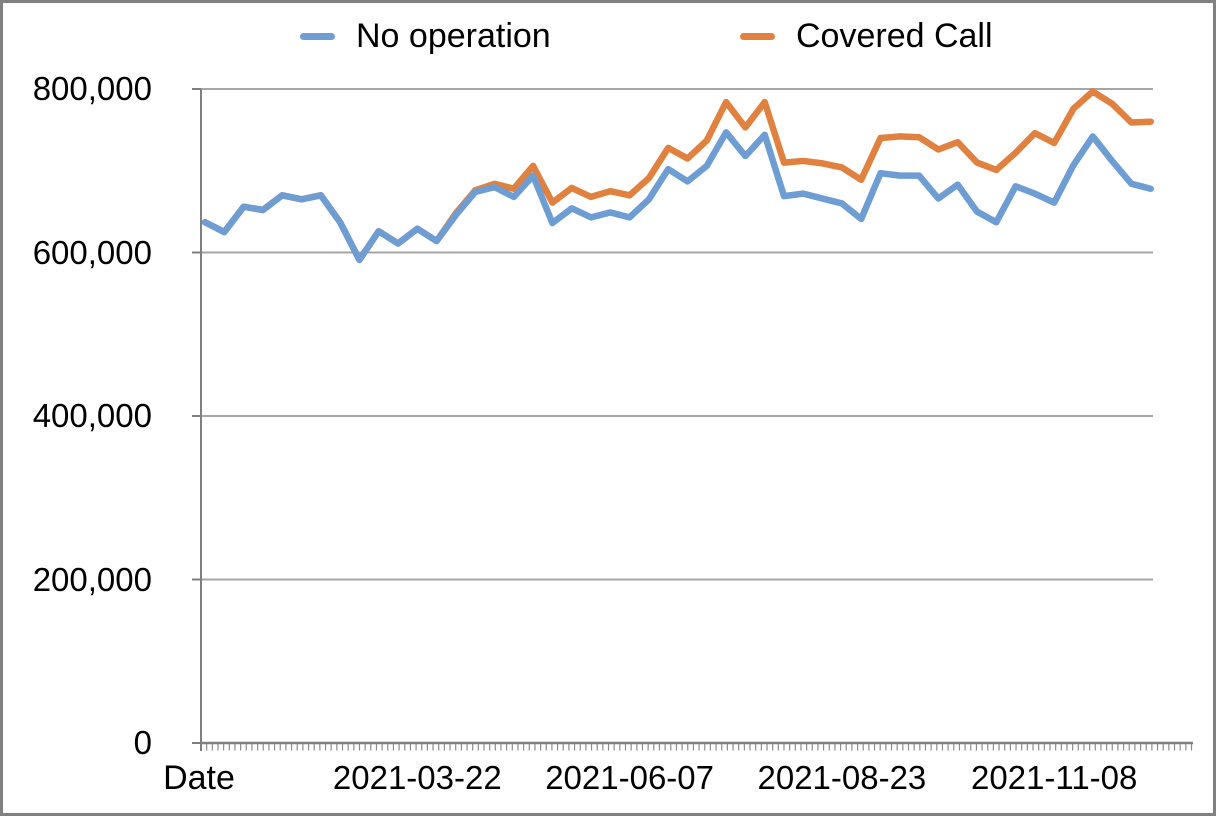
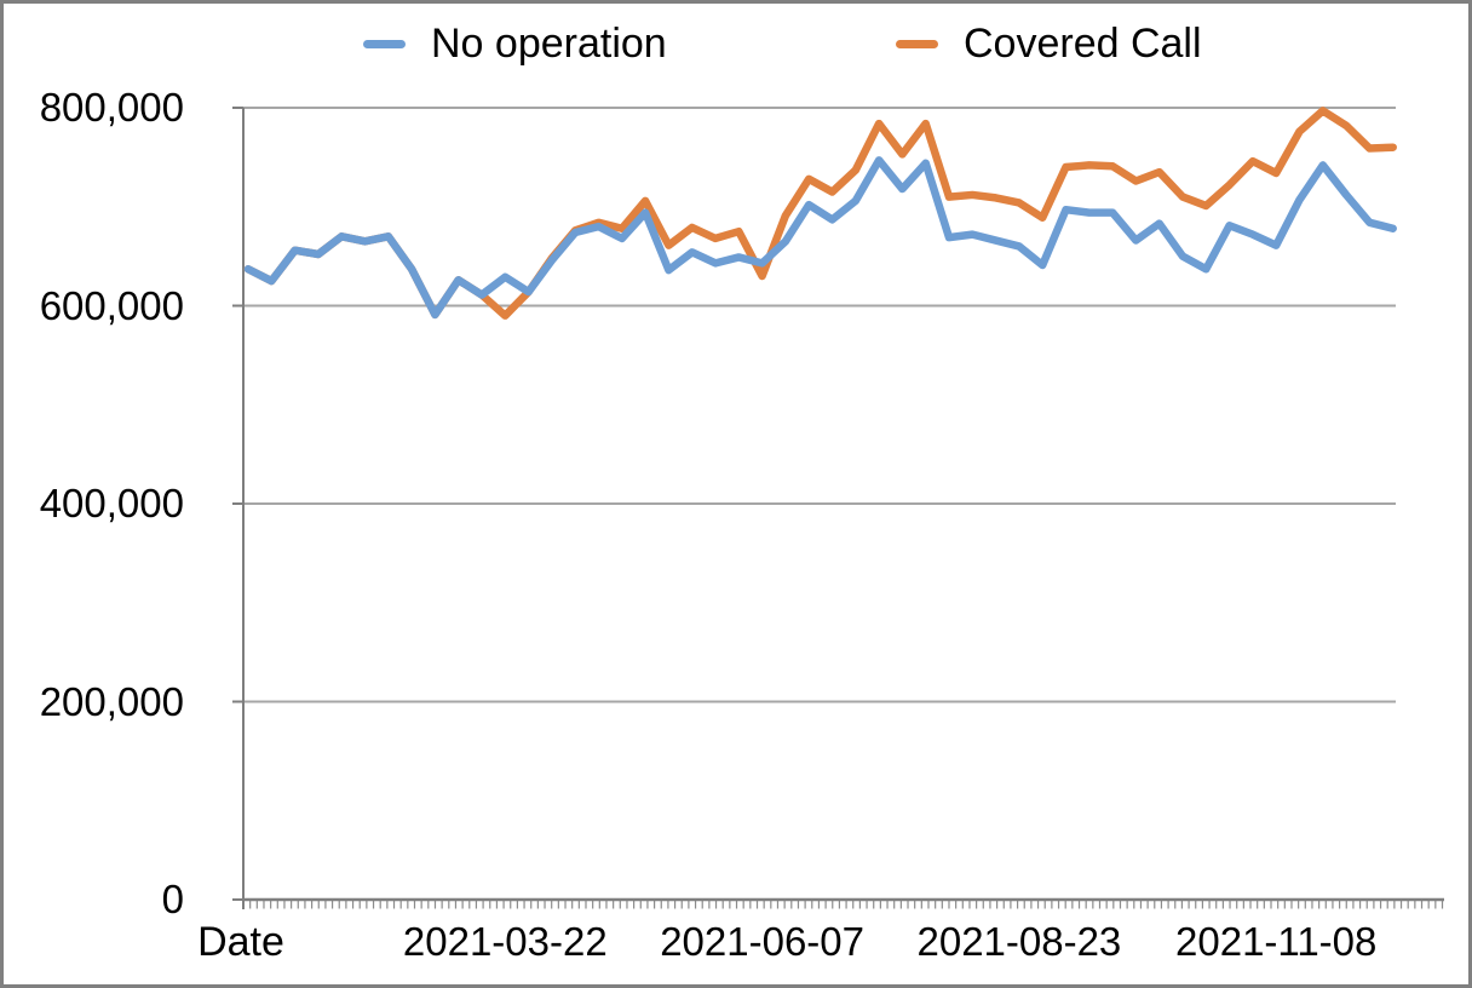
Covered Call/2021-03-22: 630000 -> 590000
Covered Call/2021-06-07: 670000 -> 630000
